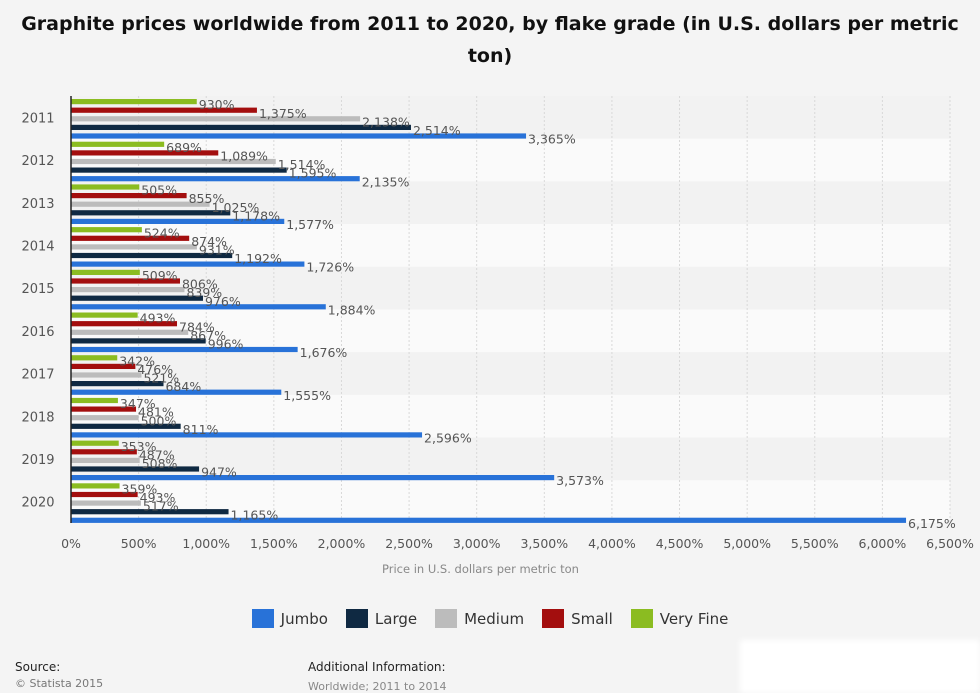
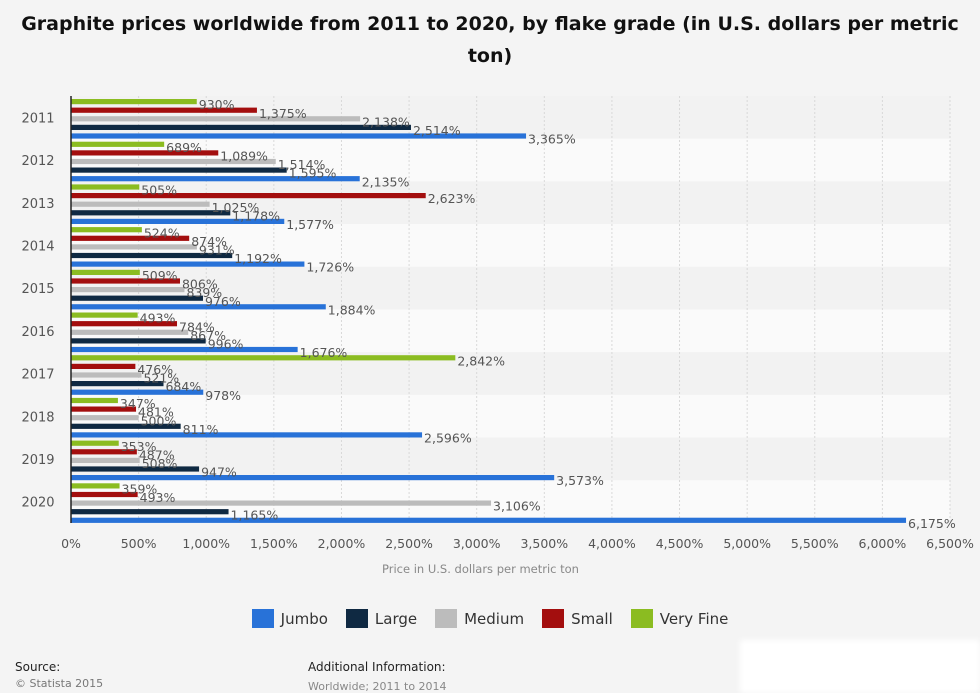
Small/2013: 855% -> 2,623%
Very Fine/2017: 342% -> 2,842%
Jumbo/2017: 1,555% -> 978%
Medium/2020: 517% -> 3,106%
